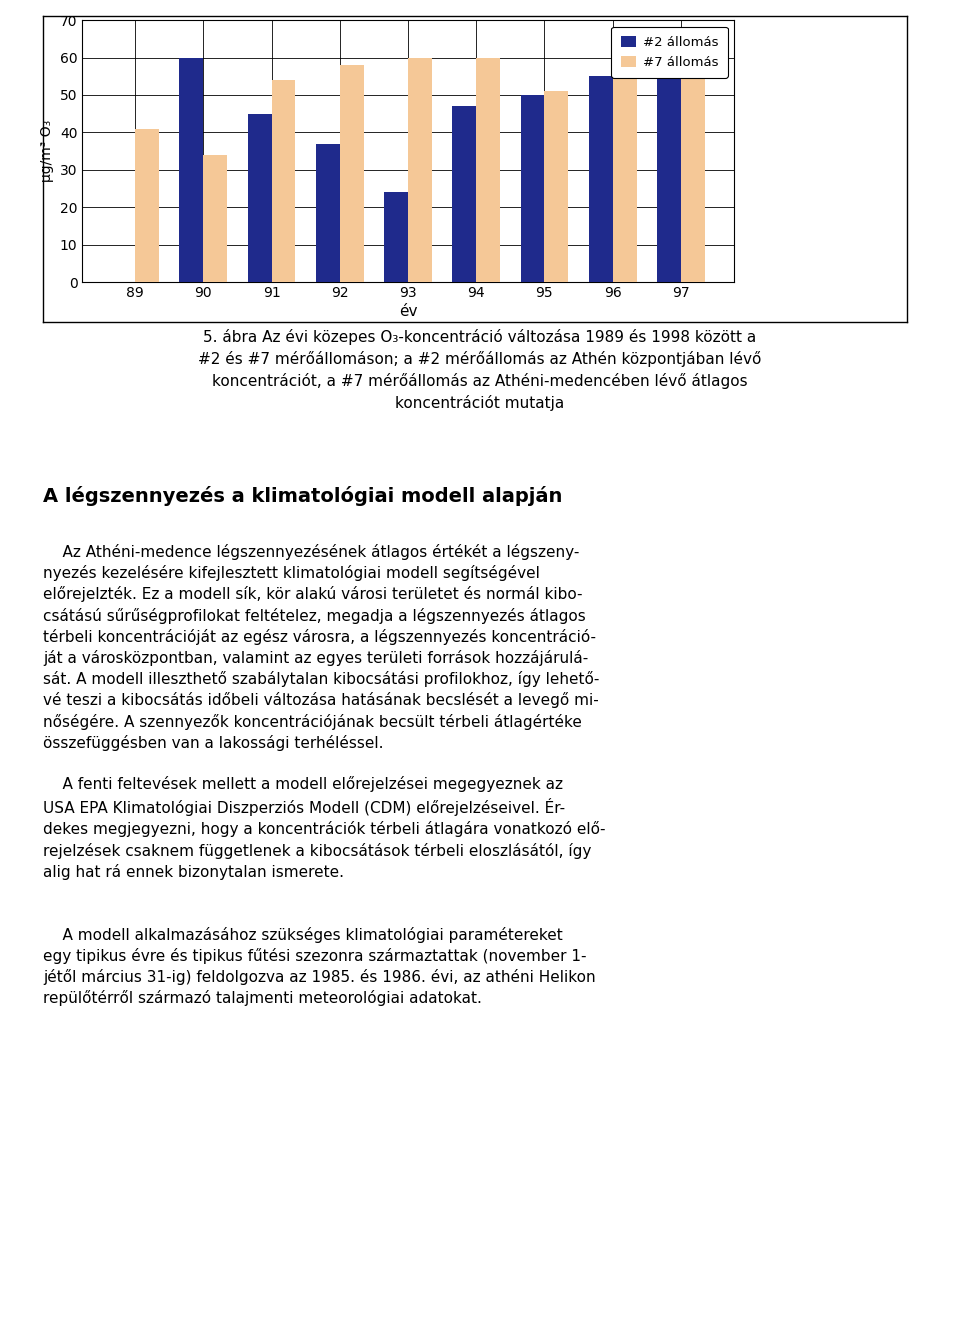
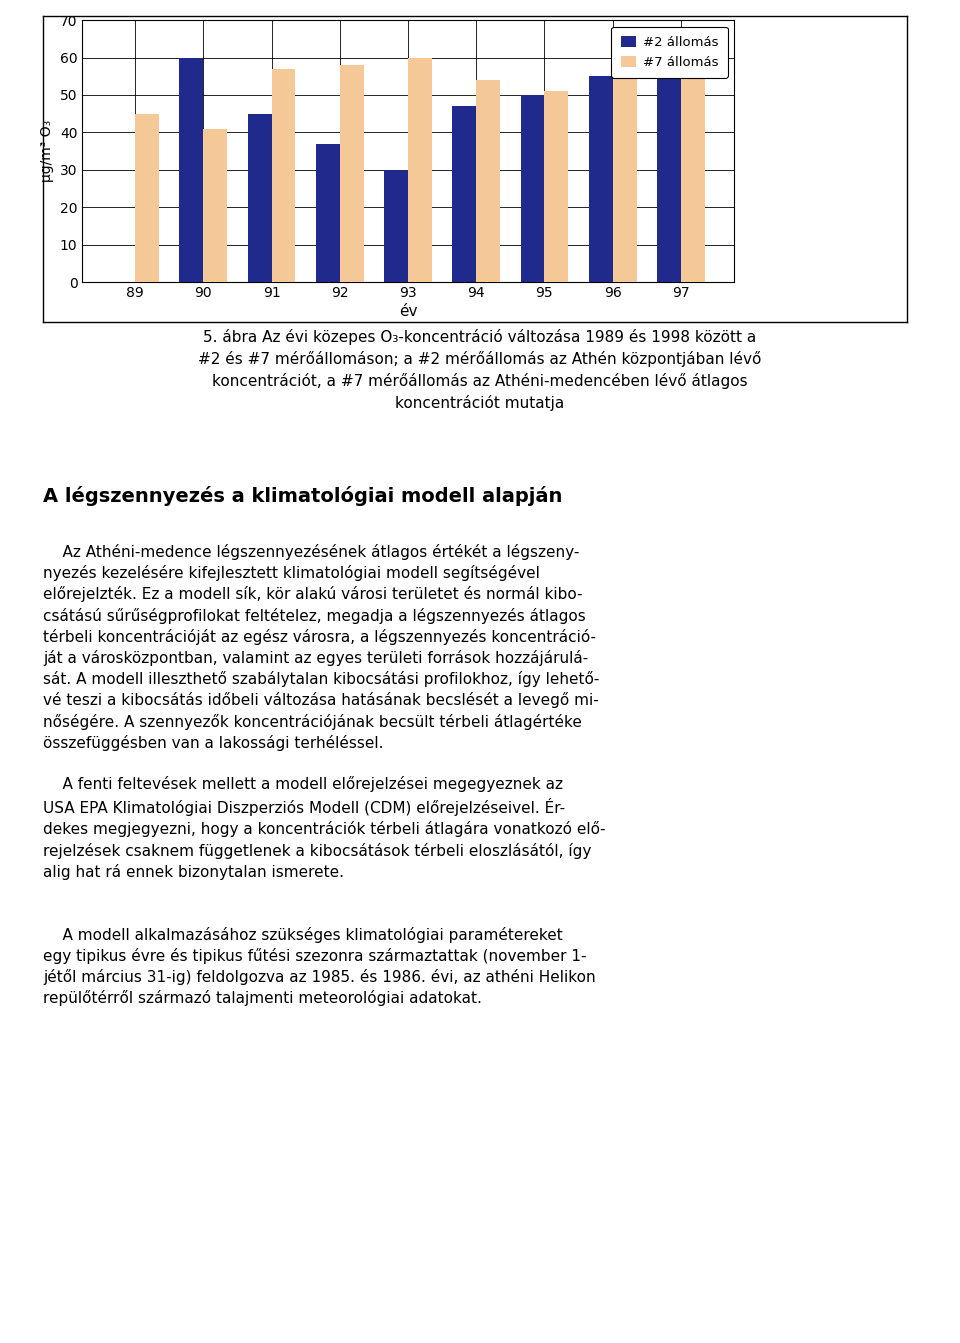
#7 állomás/89: 41 -> 45
#7 állomás/90: 34 -> 41
#7 állomás/91: 54 -> 57
#2 állomás/93: 24 -> 30
#7 állomás/94: 60 -> 54
